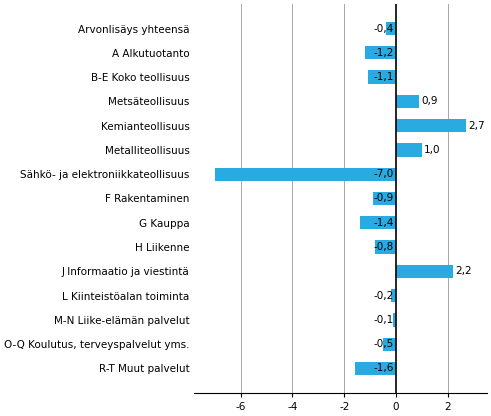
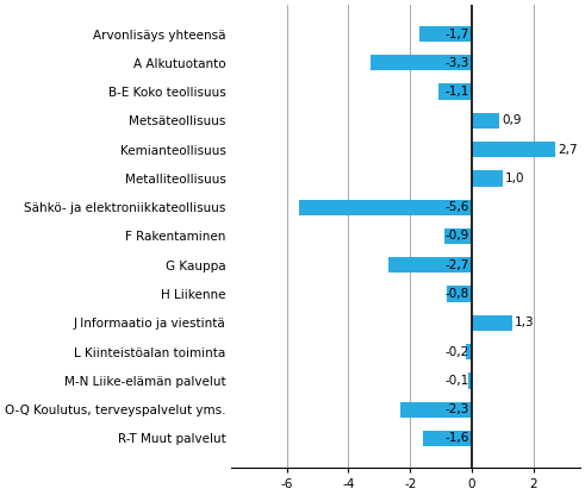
Arvonlisäys yhteensä: -0,4 -> -1,7
A Alkutuotanto: -1,2 -> -3,3
Sähkö- ja elektroniikkateollisuus: -7,0 -> -5,6
G Kauppa: -1,4 -> -2,7
J Informaatio ja viestintä: 2,2 -> 1,3
O-Q Koulutus, terveyspalvelut yms.: -0,5 -> -2,3
